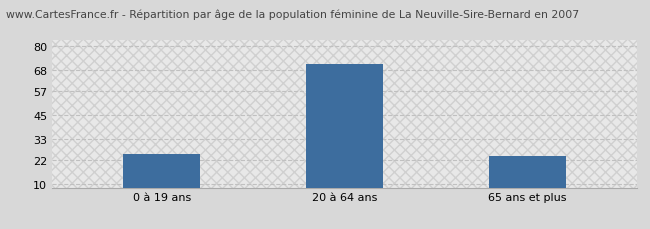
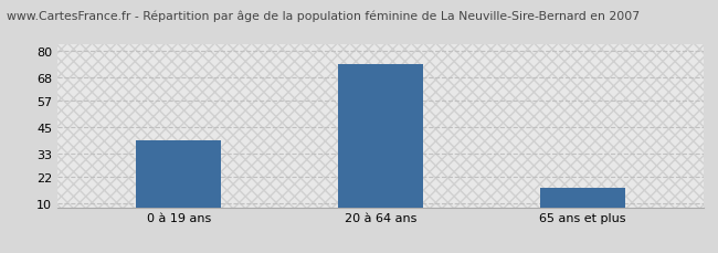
0 à 19 ans: 25 -> 39
20 à 64 ans: 71 -> 74
65 ans et plus: 24 -> 17
